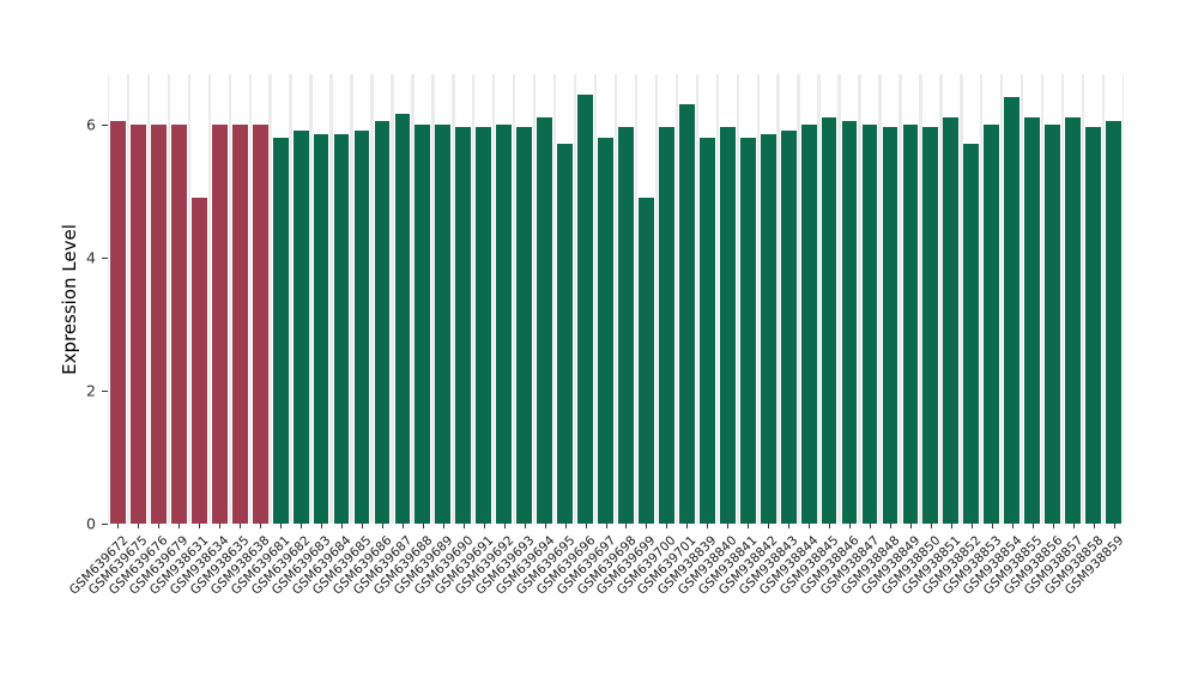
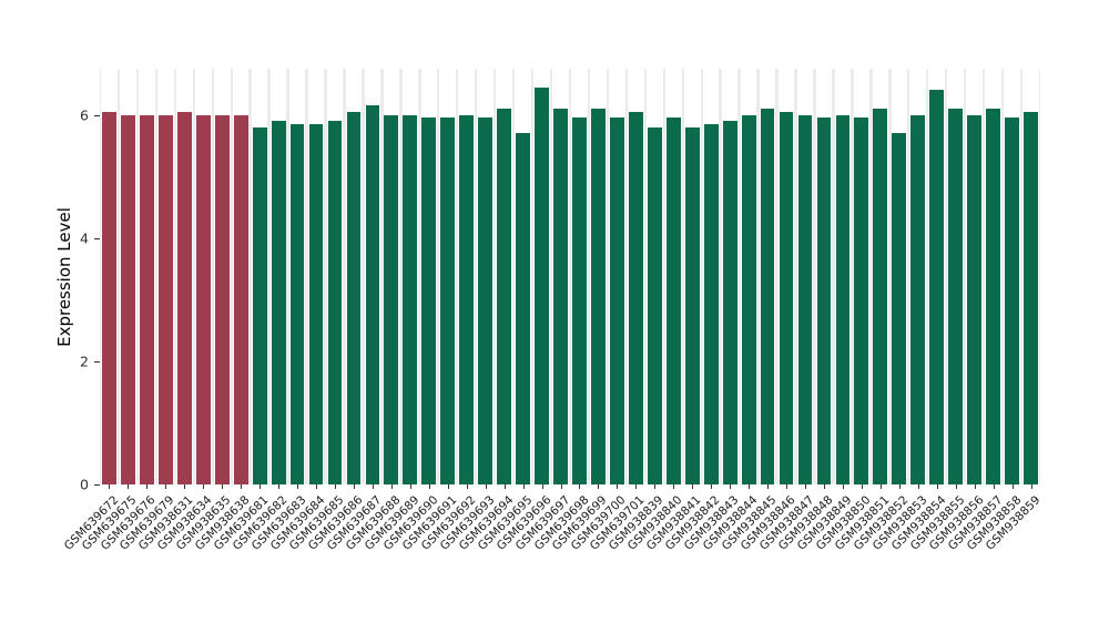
GSM938631: 4.9 -> 6.0
GSM639697: 5.8 -> 6.1
GSM639699: 4.9 -> 6.1
GSM639701: 6.3 -> 6.0
